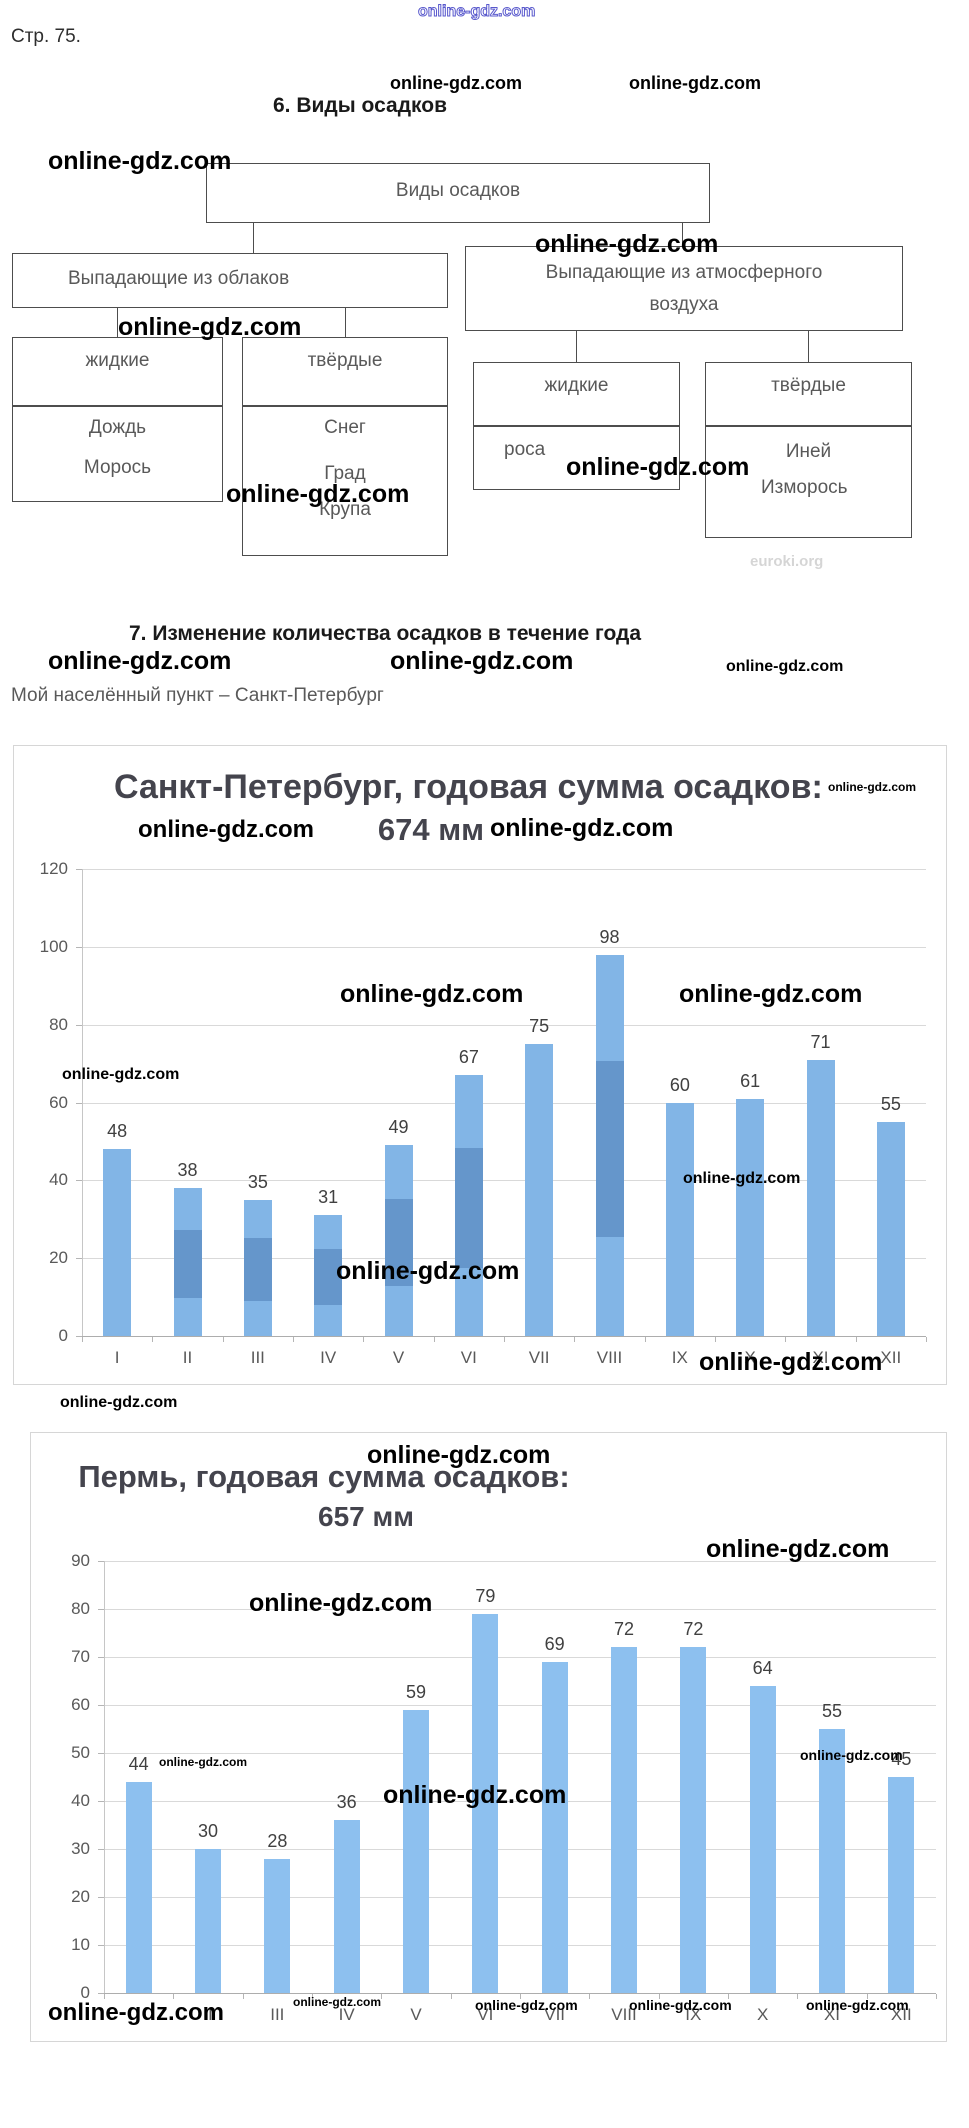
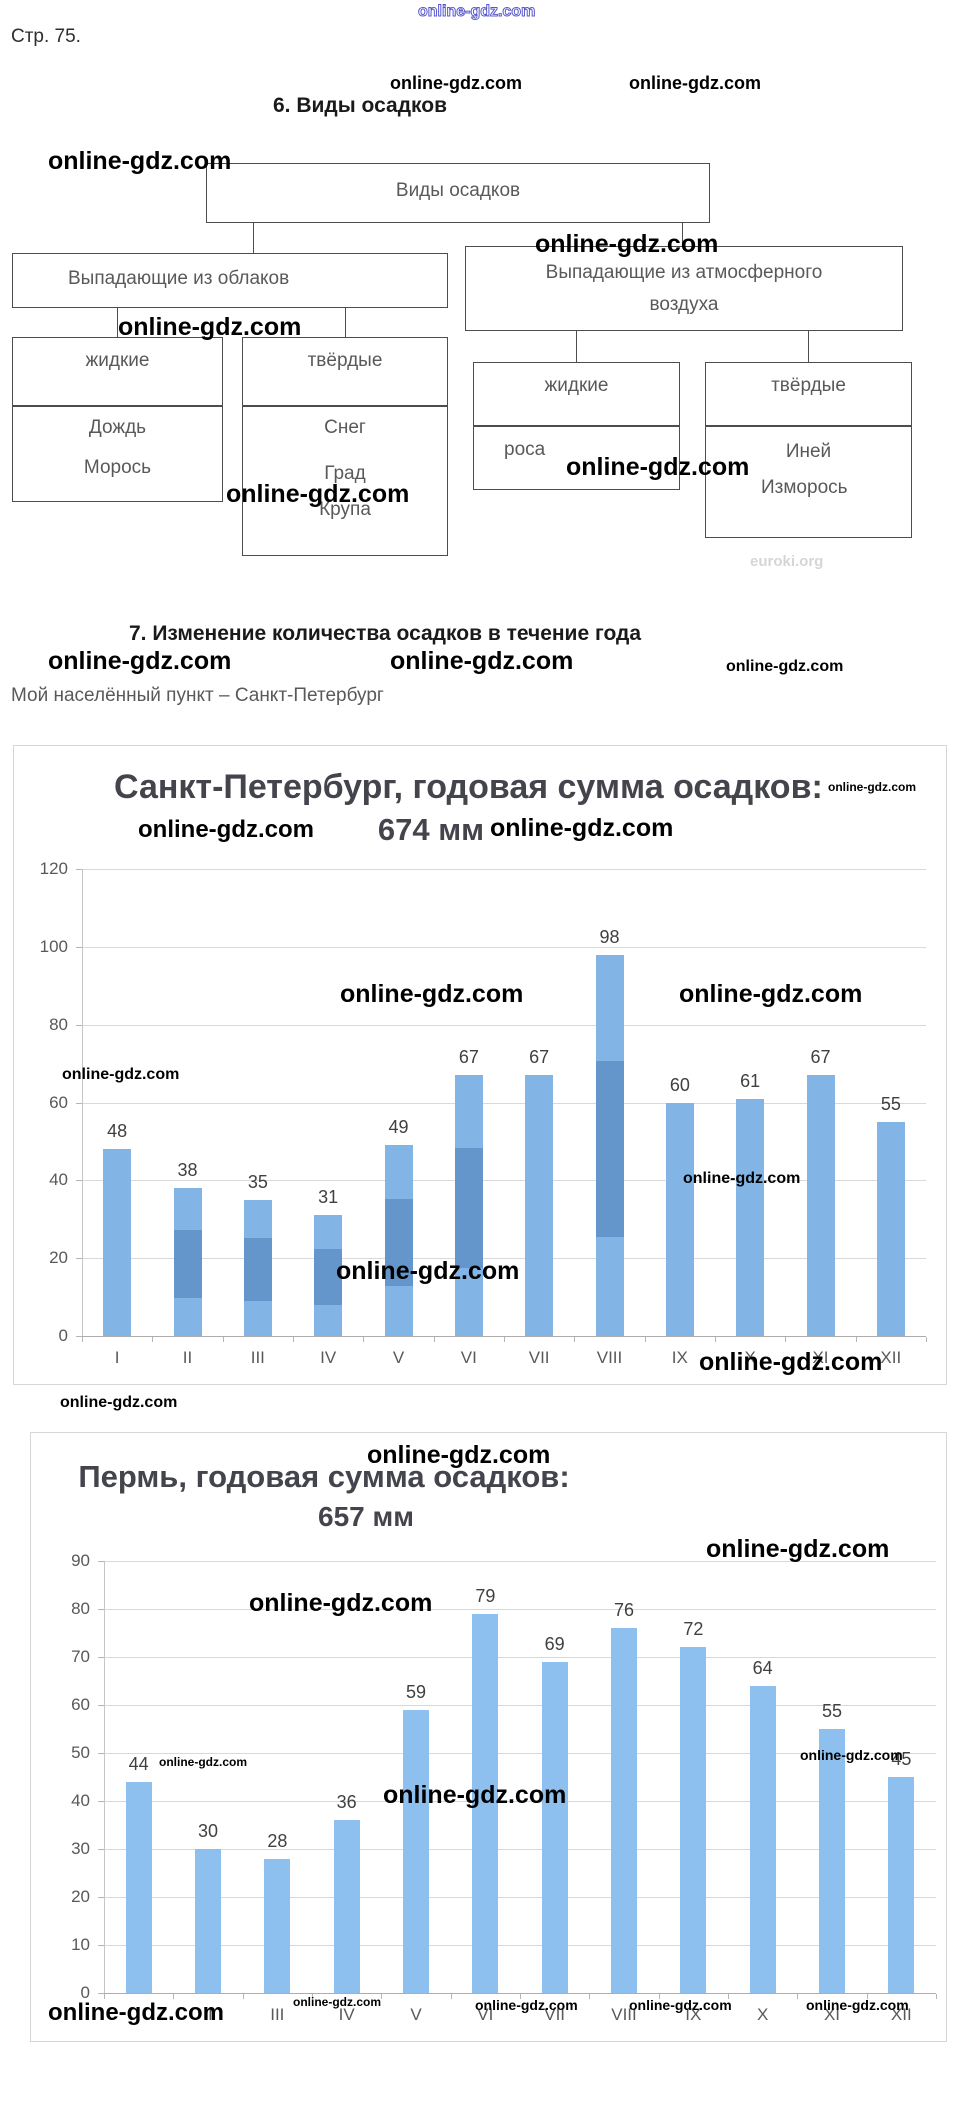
Санкт-Петербург, годовая сумма осадков:/VII: 75 -> 67
Санкт-Петербург, годовая сумма осадков:/XI: 71 -> 67
Пермь, годовая сумма осадков:/VIII: 72 -> 76
